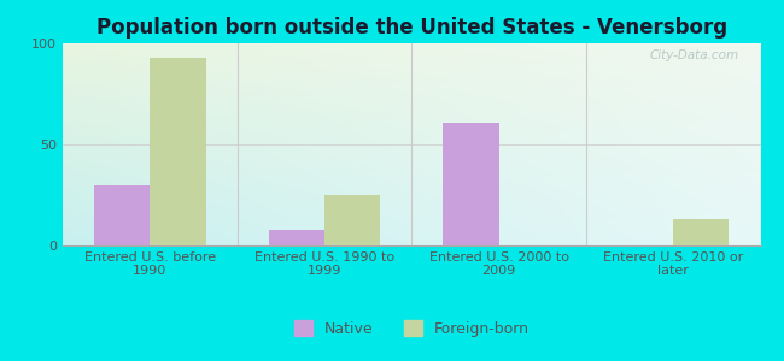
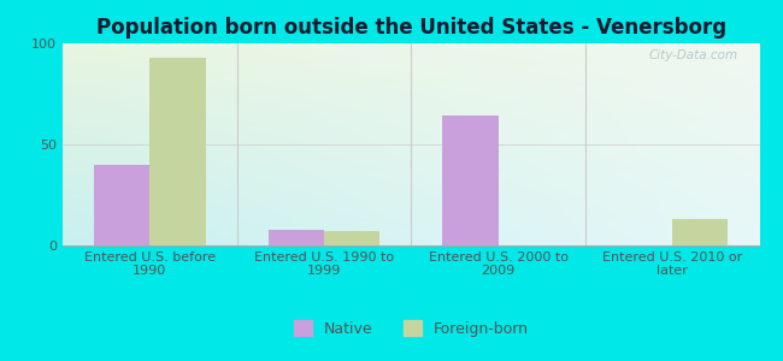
Native/Entered U.S. before 1990: 30 -> 40
Foreign-born/Entered U.S. 1990 to 1999: 25 -> 7
Native/Entered U.S. 2000 to 2009: 61 -> 64
